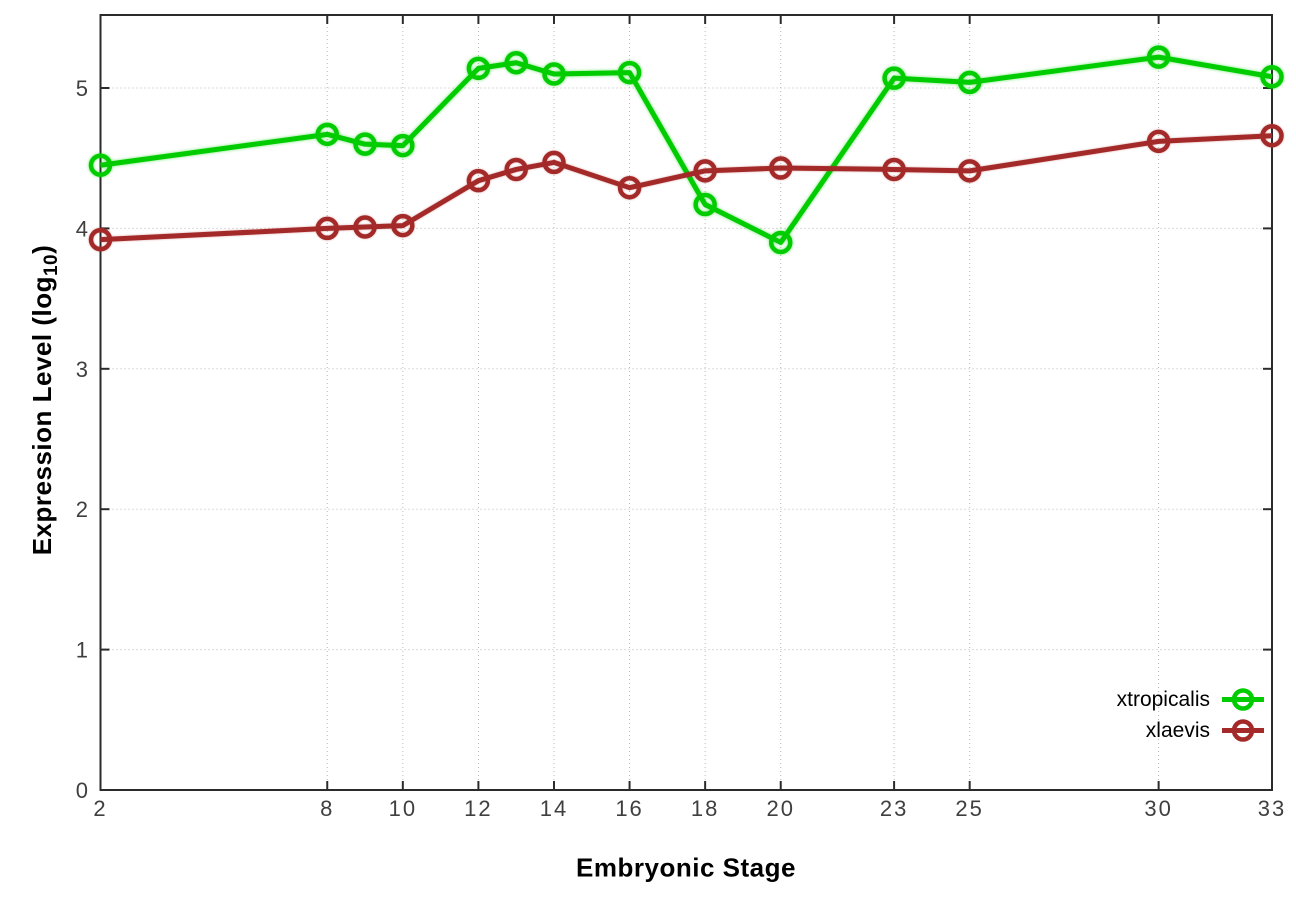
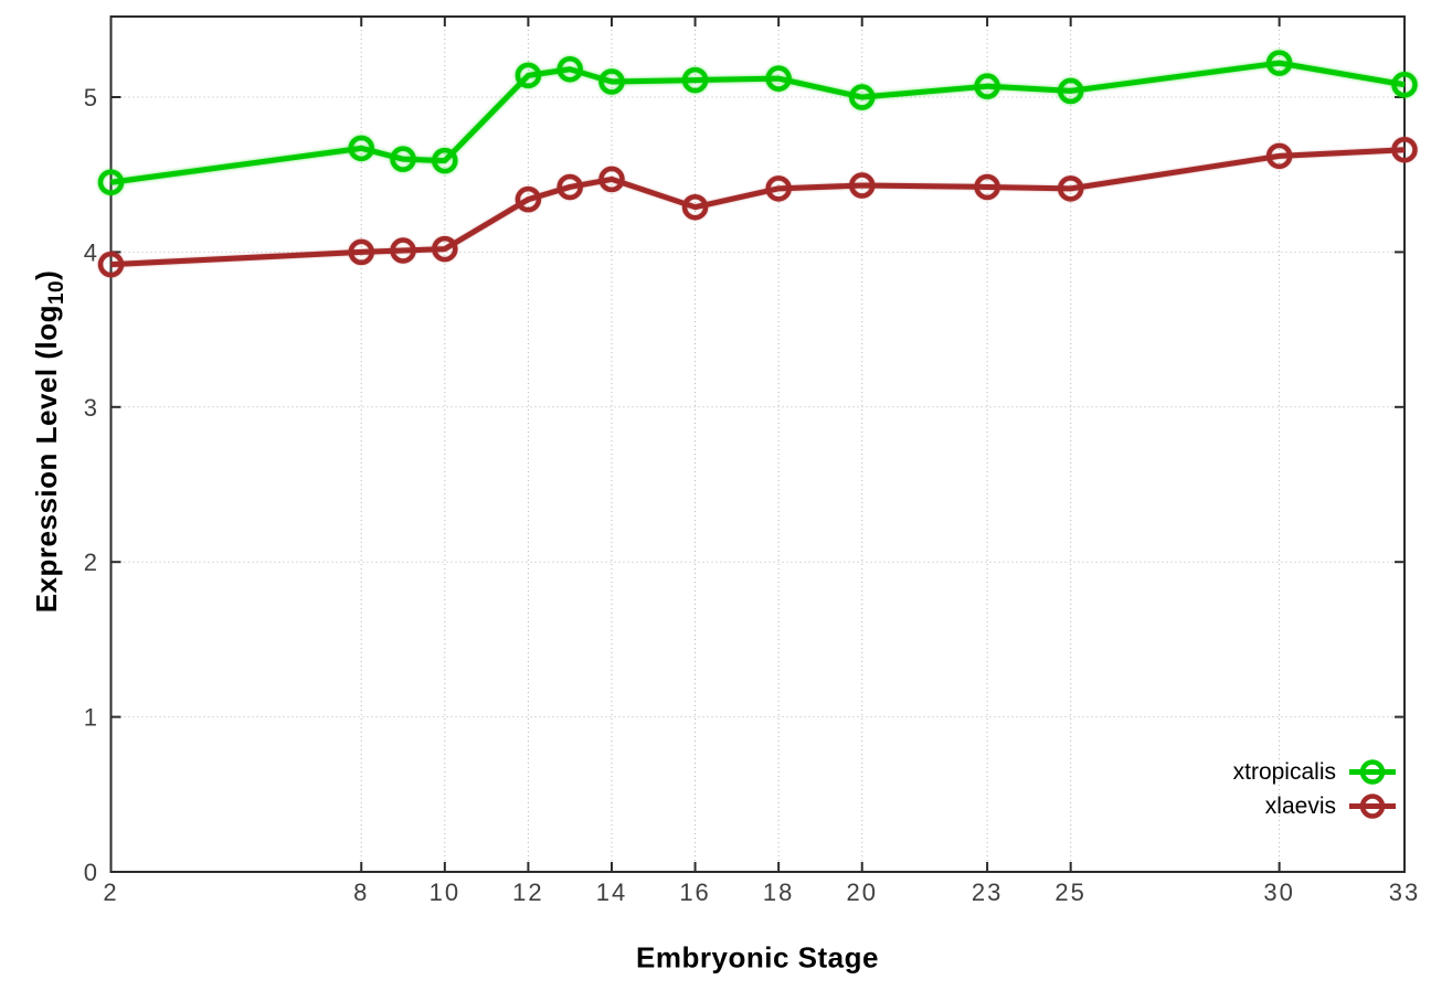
xtropicalis/18: 4.17 -> 5.12
xtropicalis/20: 3.90 -> 5.00
